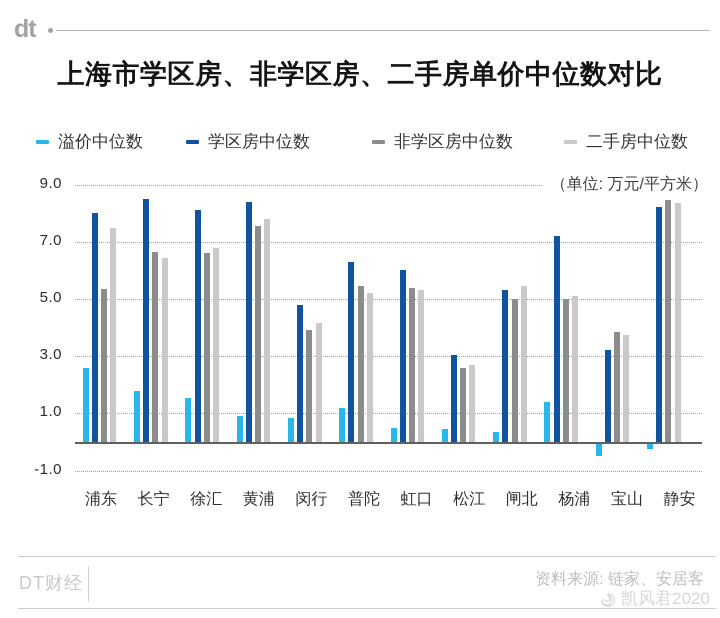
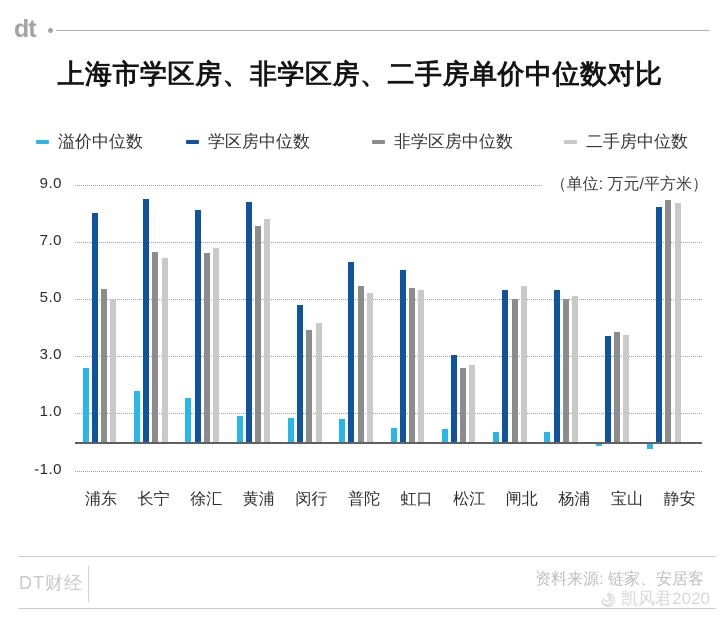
二手房中位数/浦东: 7.5 -> 5.0
溢价中位数/普陀: 1.2 -> 0.8
溢价中位数/杨浦: 1.4 -> 0.3
学区房中位数/杨浦: 7.2 -> 5.3
溢价中位数/宝山: -0.5 -> -0.1
学区房中位数/宝山: 3.2 -> 3.7
